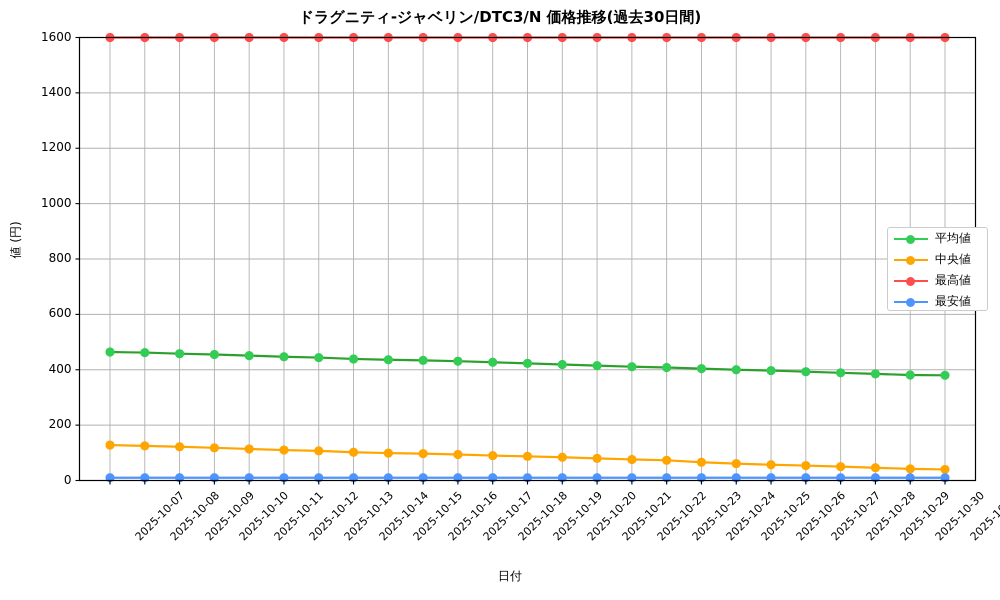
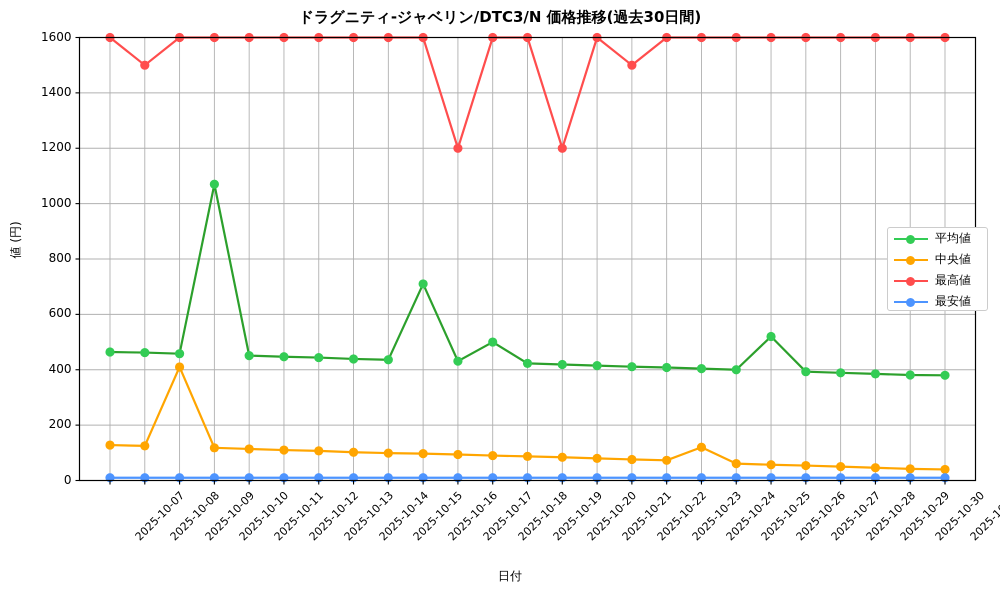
最高値/2025-10-08: 1600 -> 1500
中央値/2025-10-09: 120 -> 410
平均値/2025-10-10: 460 -> 1070
平均値/2025-10-16: 430 -> 710
最高値/2025-10-17: 1600 -> 1200
平均値/2025-10-18: 430 -> 500
最高値/2025-10-20: 1600 -> 1200
最高値/2025-10-22: 1600 -> 1500
中央値/2025-10-24: 70 -> 120
平均値/2025-10-26: 400 -> 520
